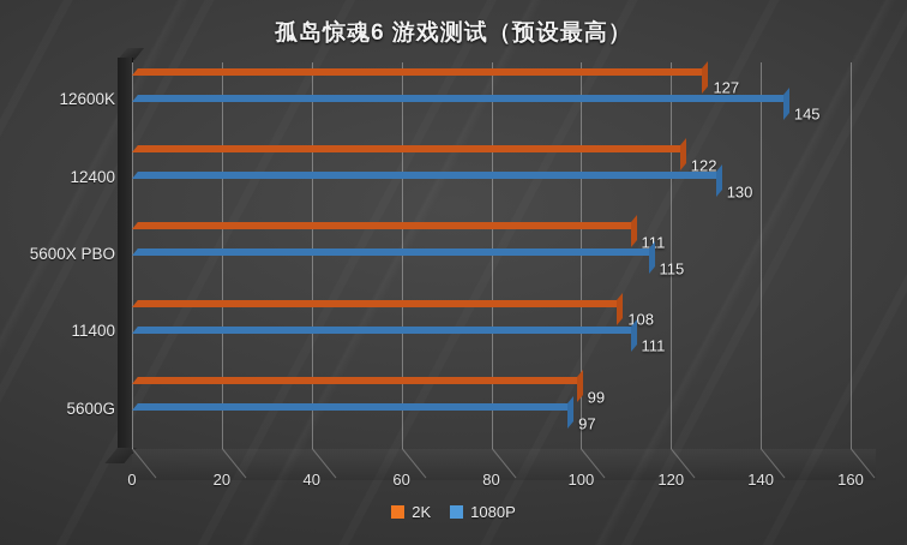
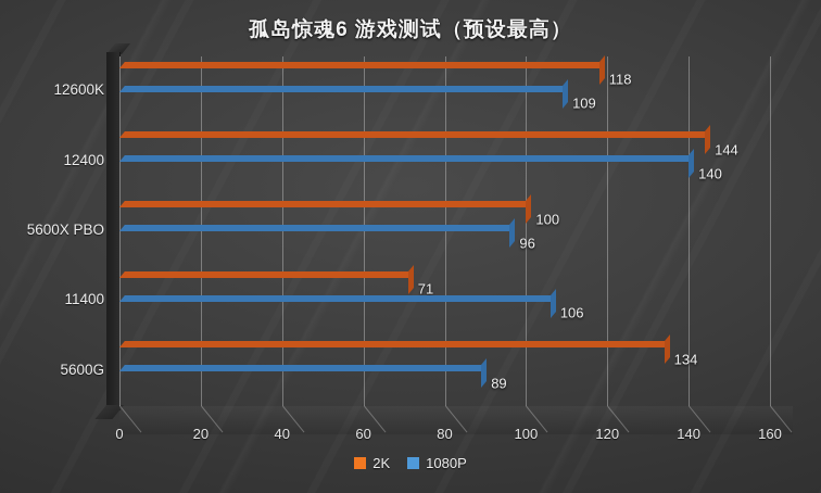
2K/12600K: 127 -> 118
1080P/12600K: 145 -> 109
2K/12400: 122 -> 144
1080P/12400: 130 -> 140
2K/5600X PBO: 111 -> 100
1080P/5600X PBO: 115 -> 96
2K/11400: 108 -> 71
1080P/11400: 111 -> 106
2K/5600G: 99 -> 134
1080P/5600G: 97 -> 89
